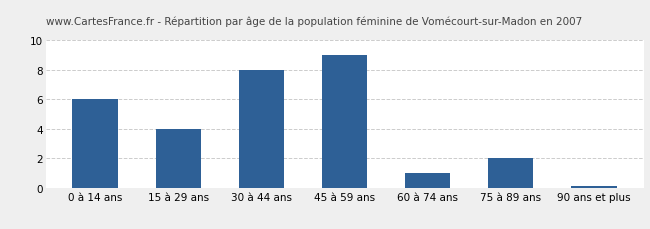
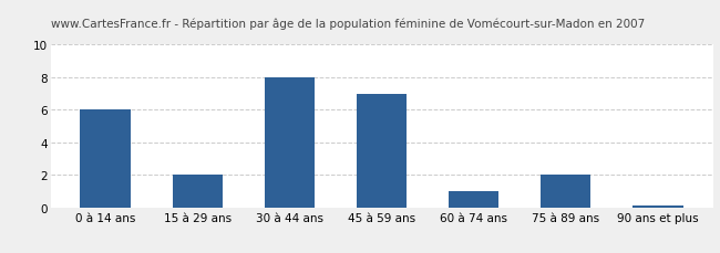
15 à 29 ans: 4.0 -> 2.0
45 à 59 ans: 9.0 -> 7.0
